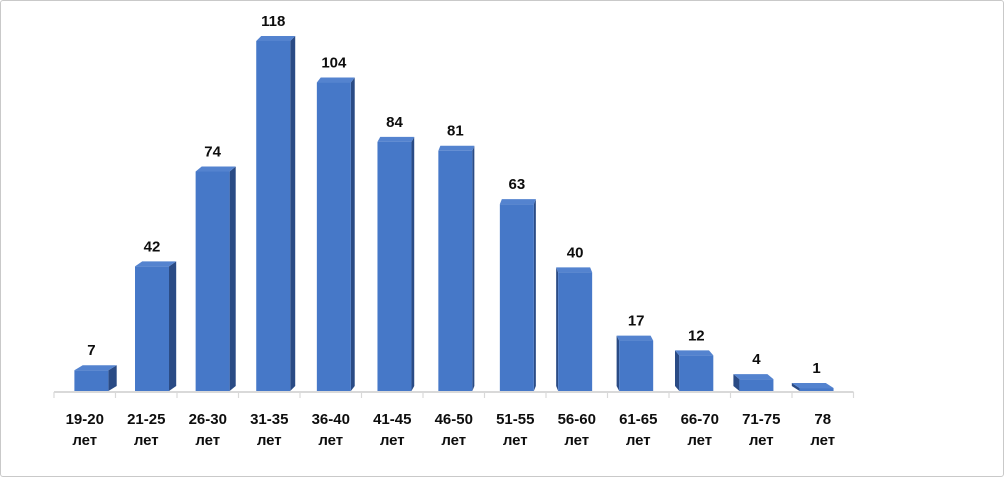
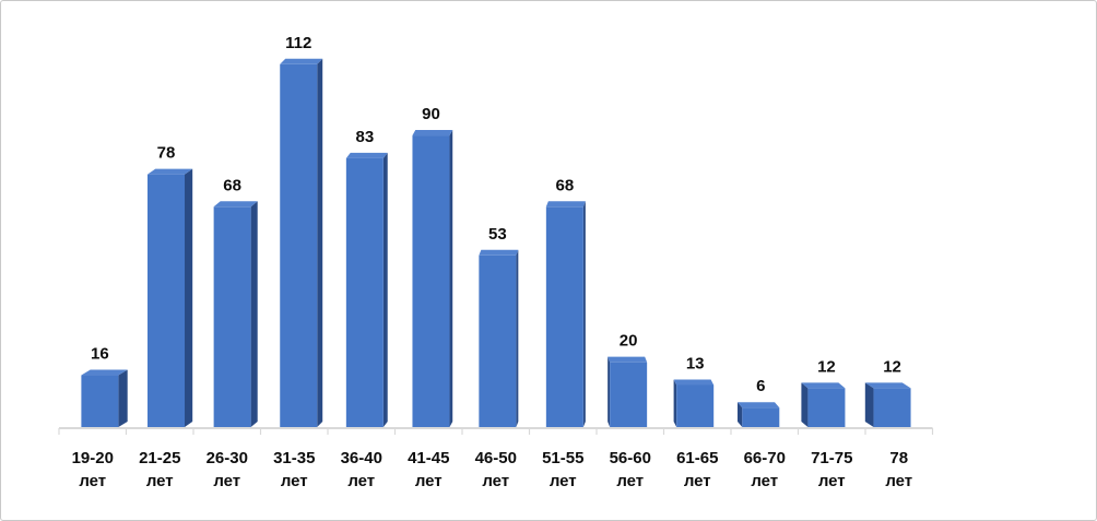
19-20: 7 -> 16
21-25: 42 -> 78
26-30: 74 -> 68
31-35: 118 -> 112
36-40: 104 -> 83
41-45: 84 -> 90
46-50: 81 -> 53
51-55: 63 -> 68
56-60: 40 -> 20
61-65: 17 -> 13
66-70: 12 -> 6
71-75: 4 -> 12
78: 1 -> 12
